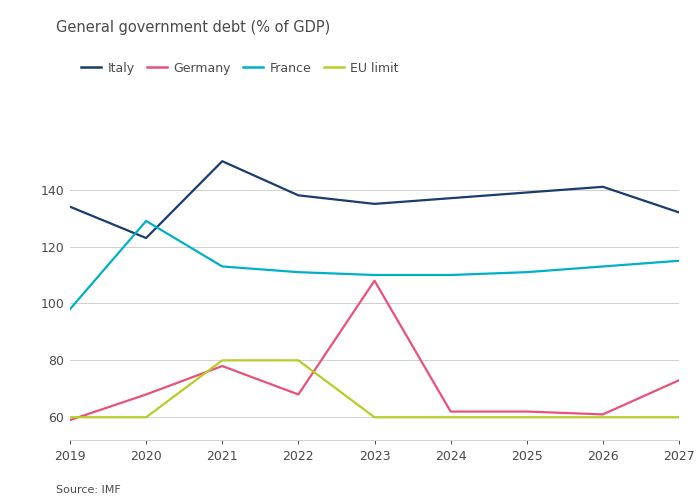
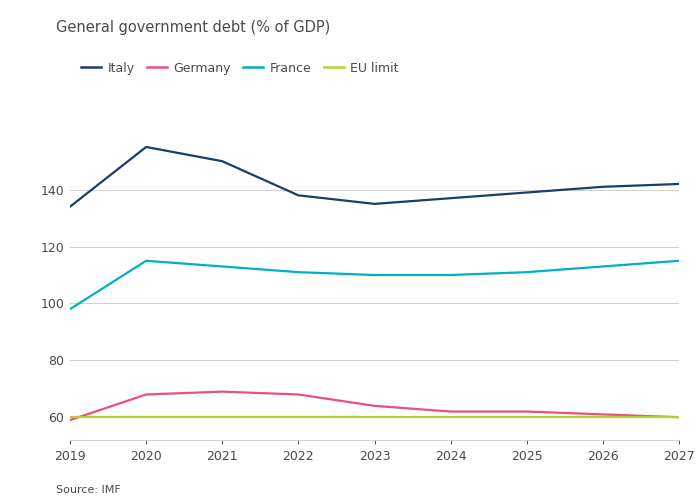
Italy/2020: 123 -> 155
France/2020: 129 -> 115
Germany/2021: 78 -> 69
EU limit/2021: 80 -> 60
EU limit/2022: 80 -> 60
Germany/2023: 108 -> 64
Italy/2027: 132 -> 142
Germany/2027: 73 -> 60
